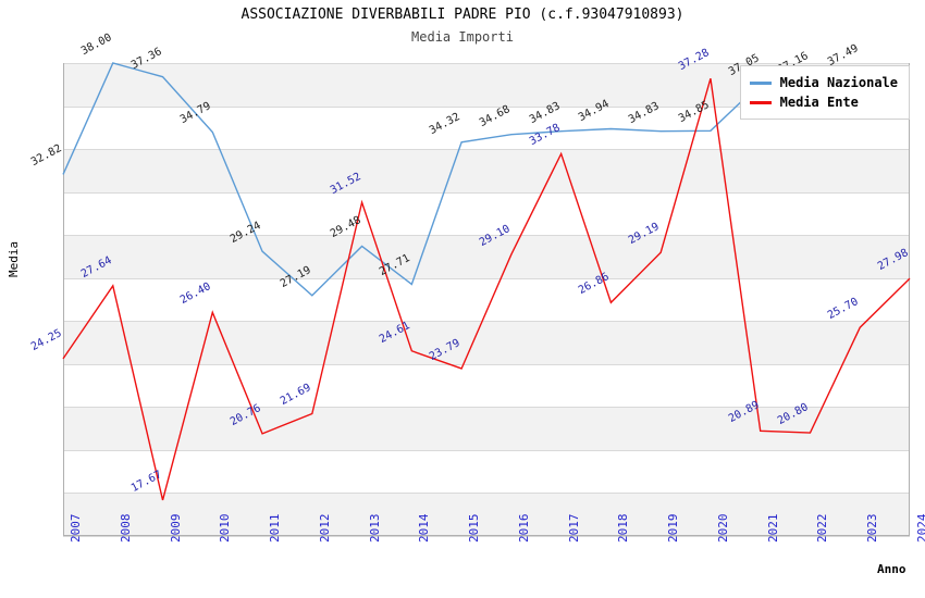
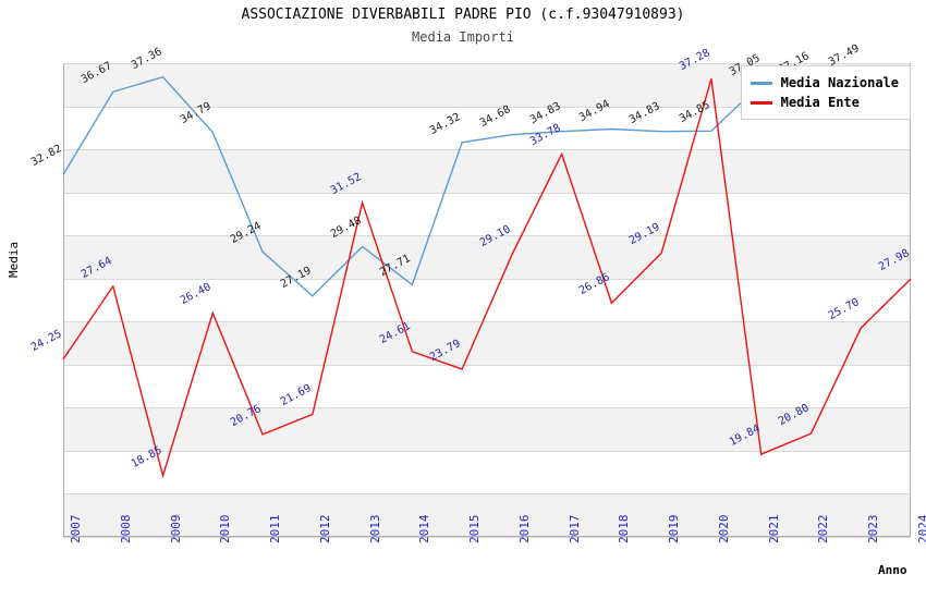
Media Nazionale/2008: 38.00 -> 36.67
Media Ente/2009: 17.67 -> 18.85
Media Ente/2021: 20.89 -> 19.84
